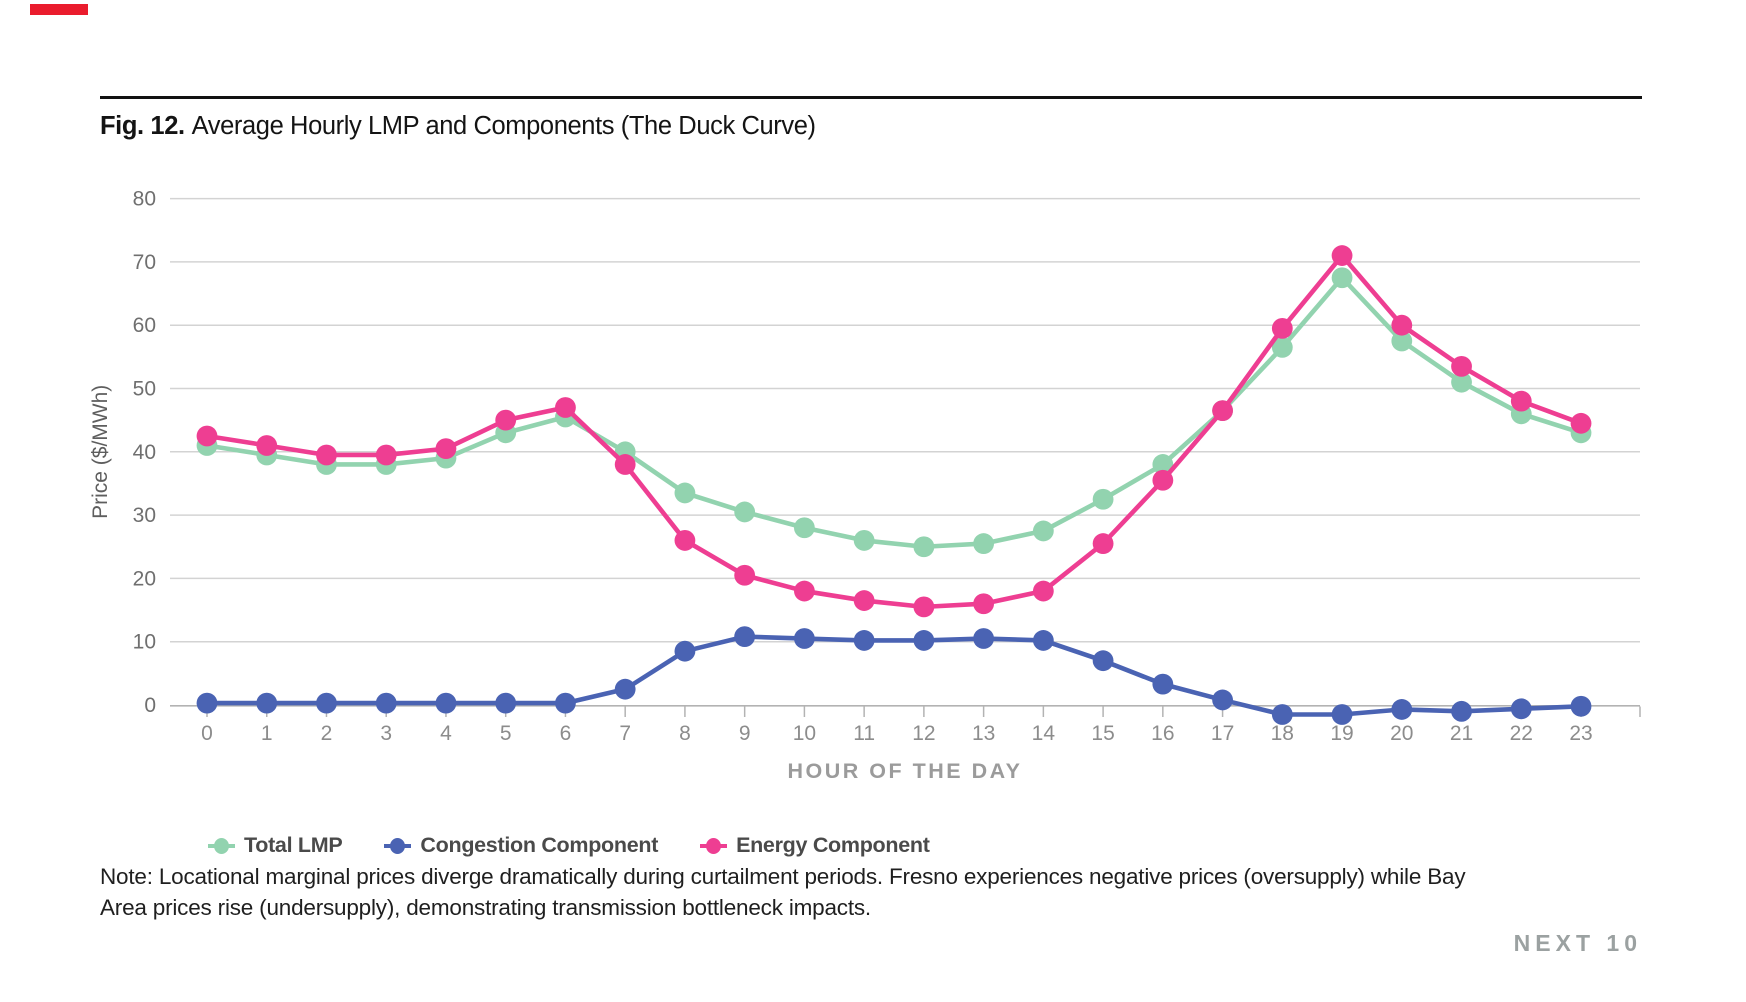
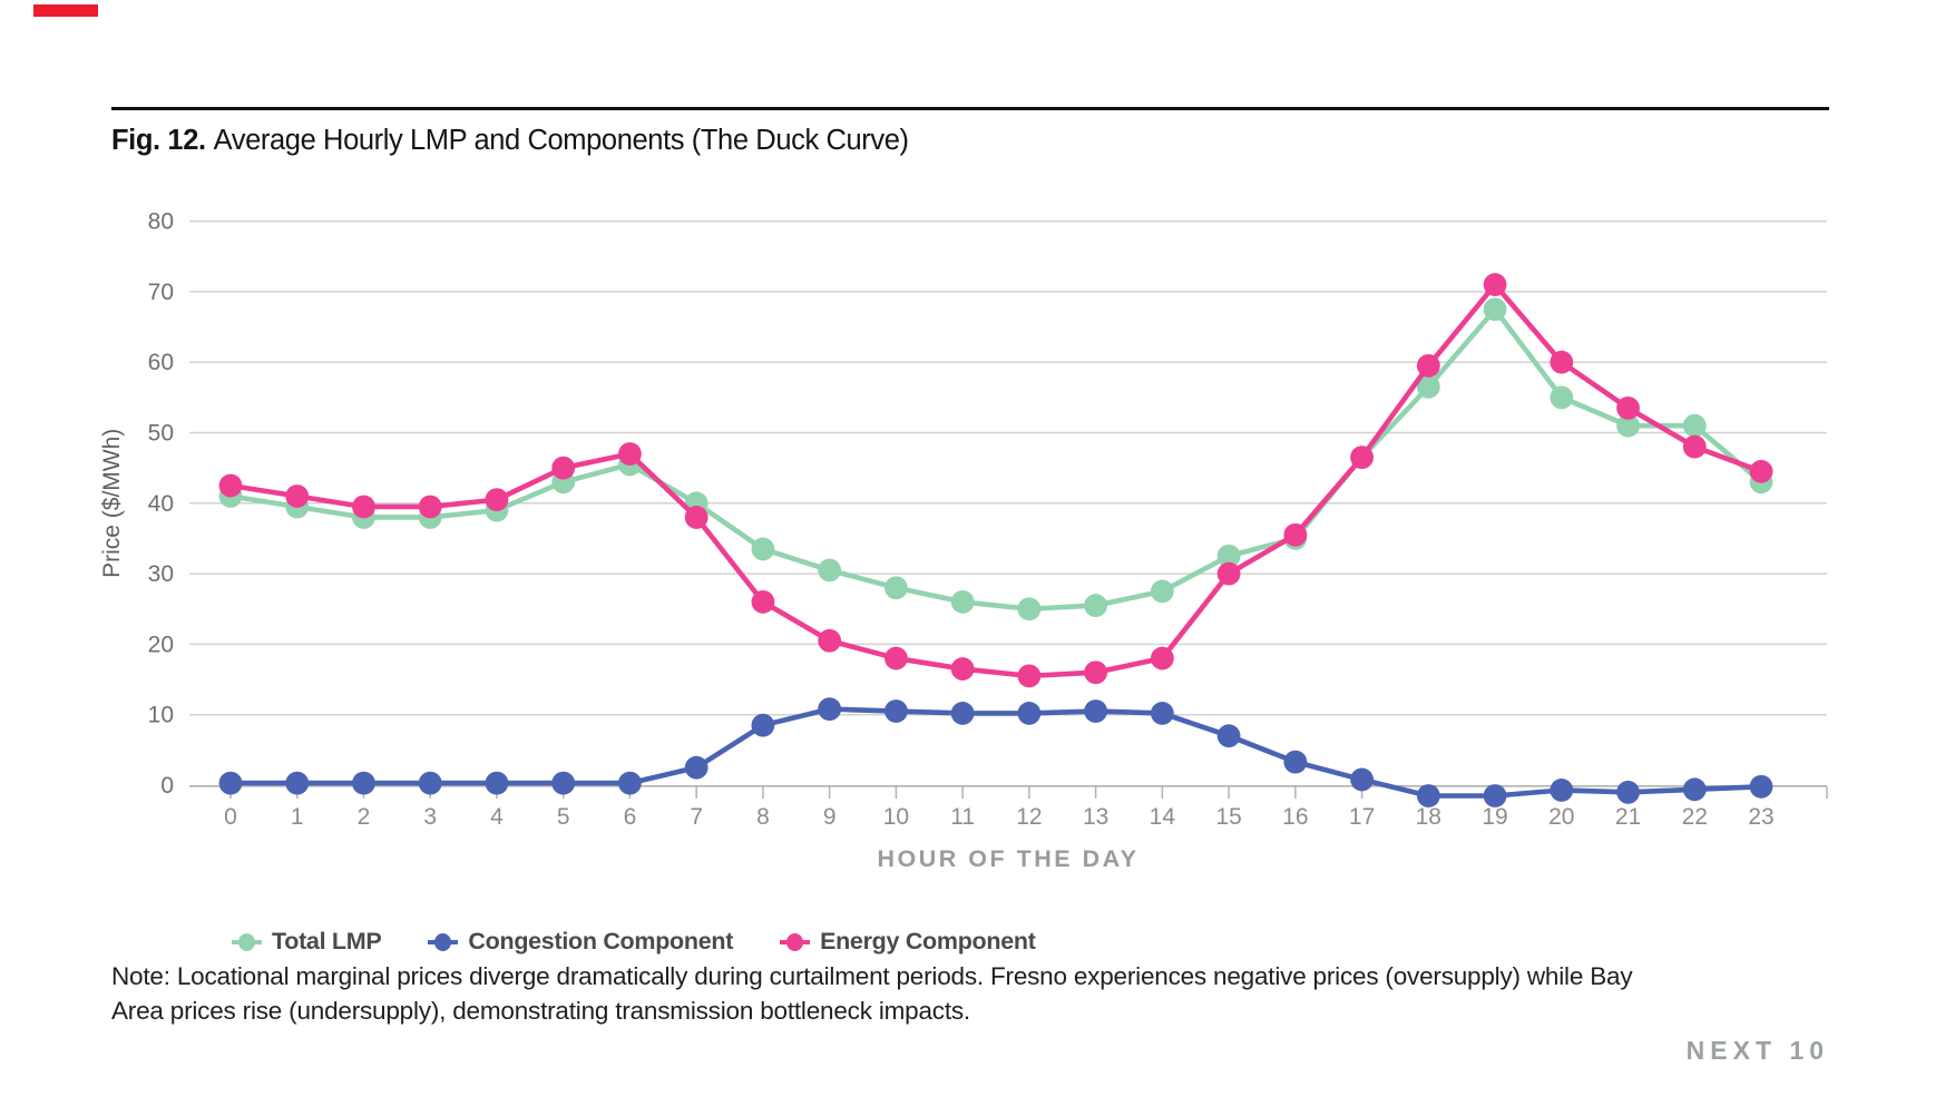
Energy Component/15: 26 -> 30
Total LMP/16: 38 -> 35
Total LMP/20: 58 -> 55
Total LMP/22: 46 -> 51
